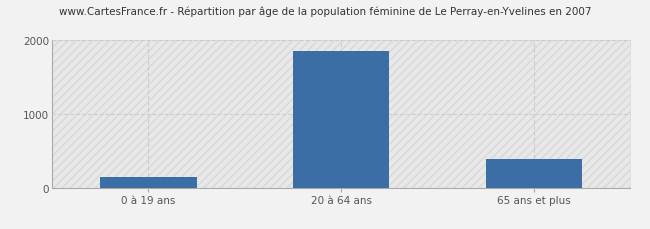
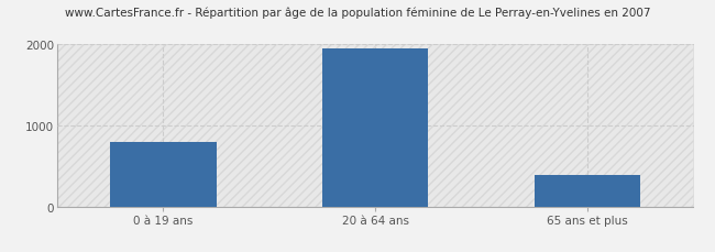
0 à 19 ans: 140 -> 800
20 à 64 ans: 1860 -> 1950
